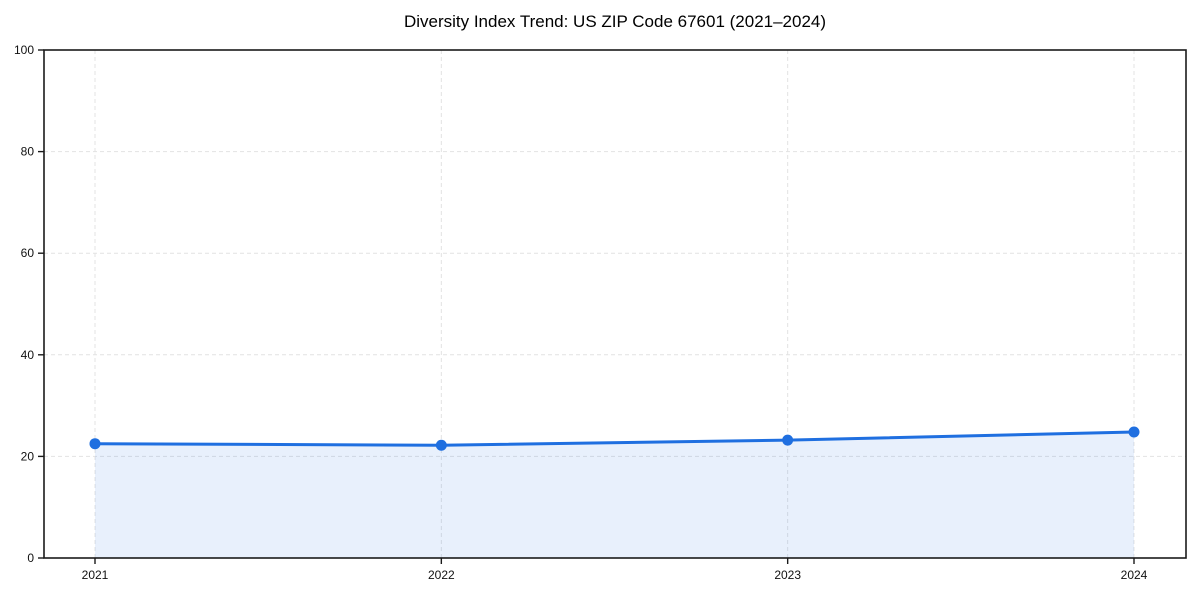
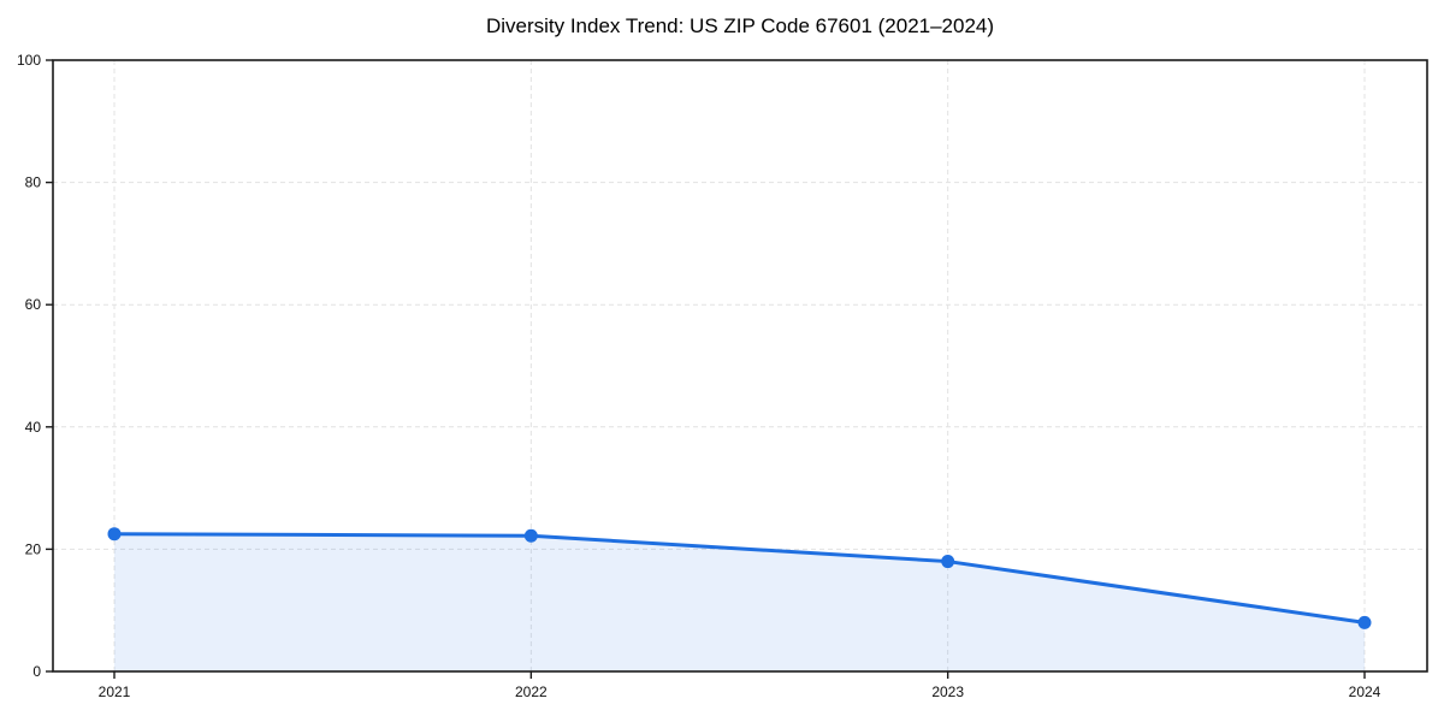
2023: 23 -> 18
2024: 25 -> 8
